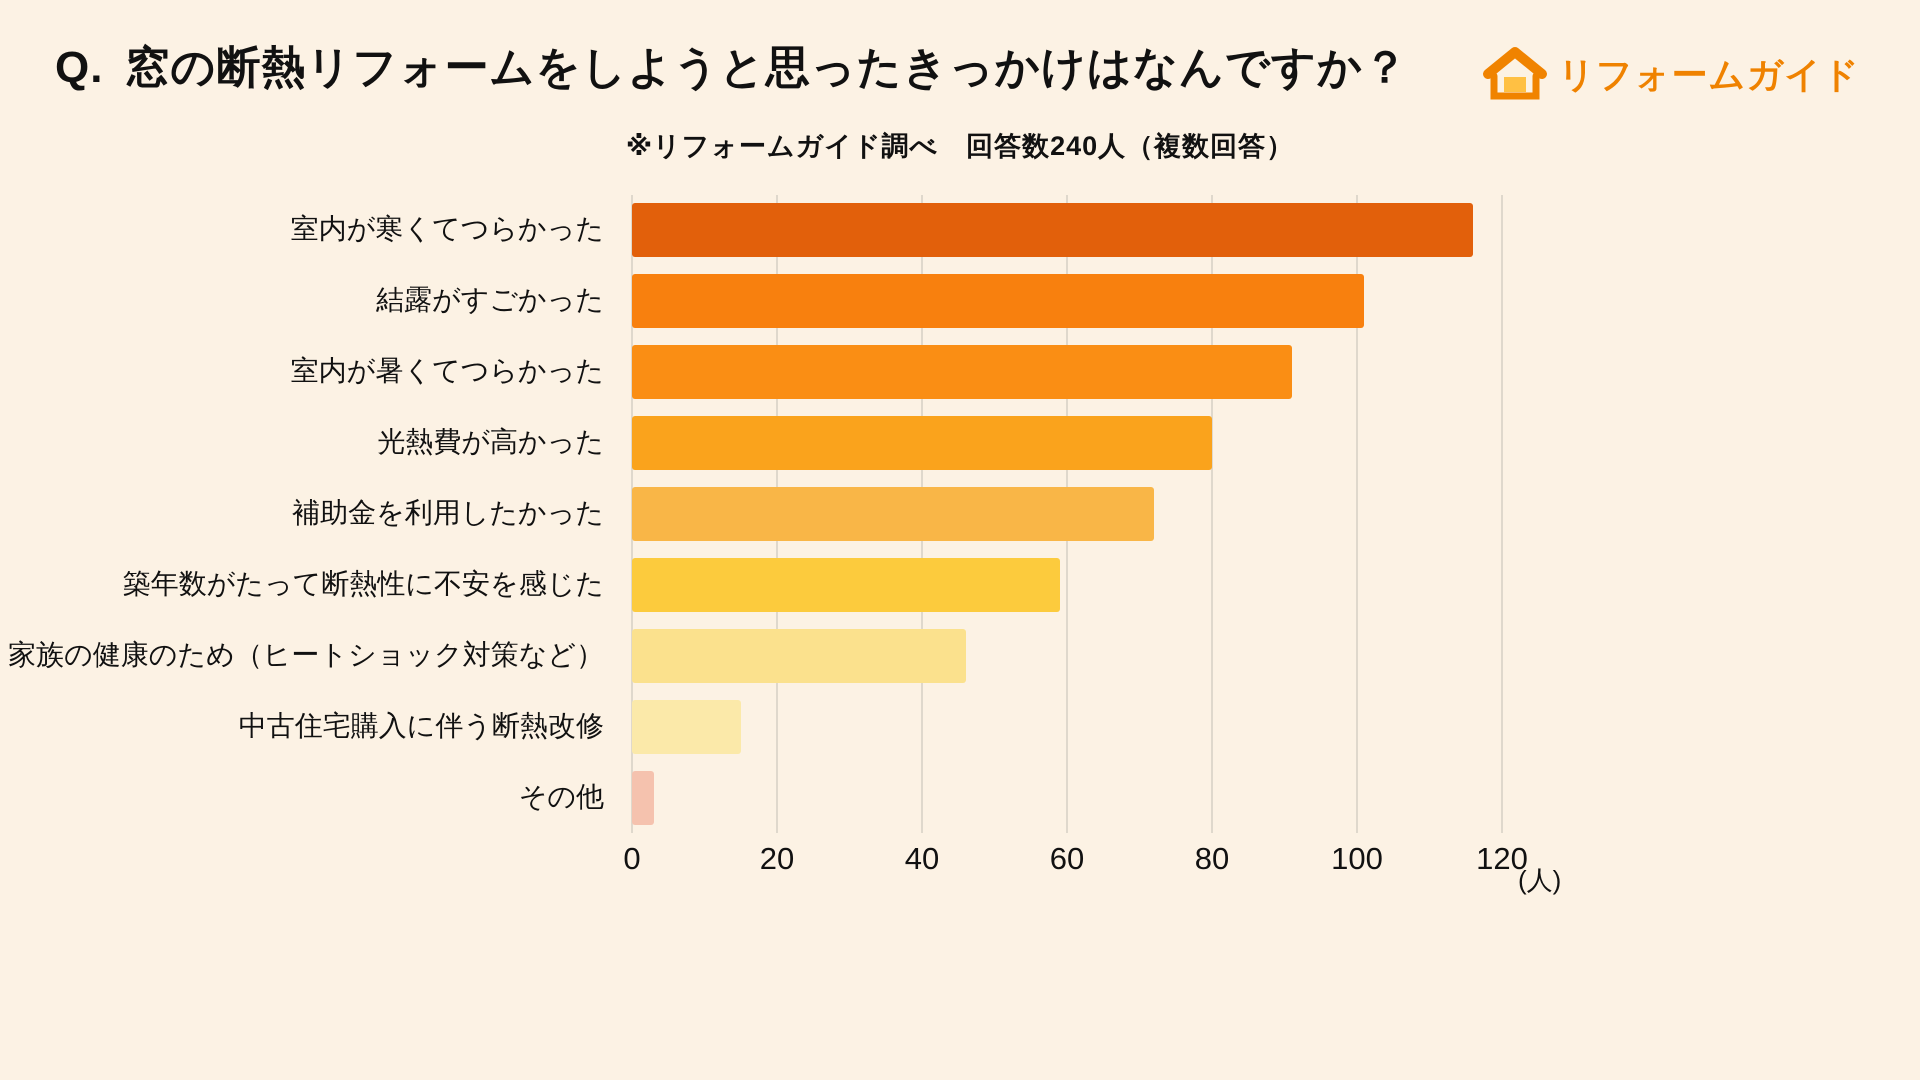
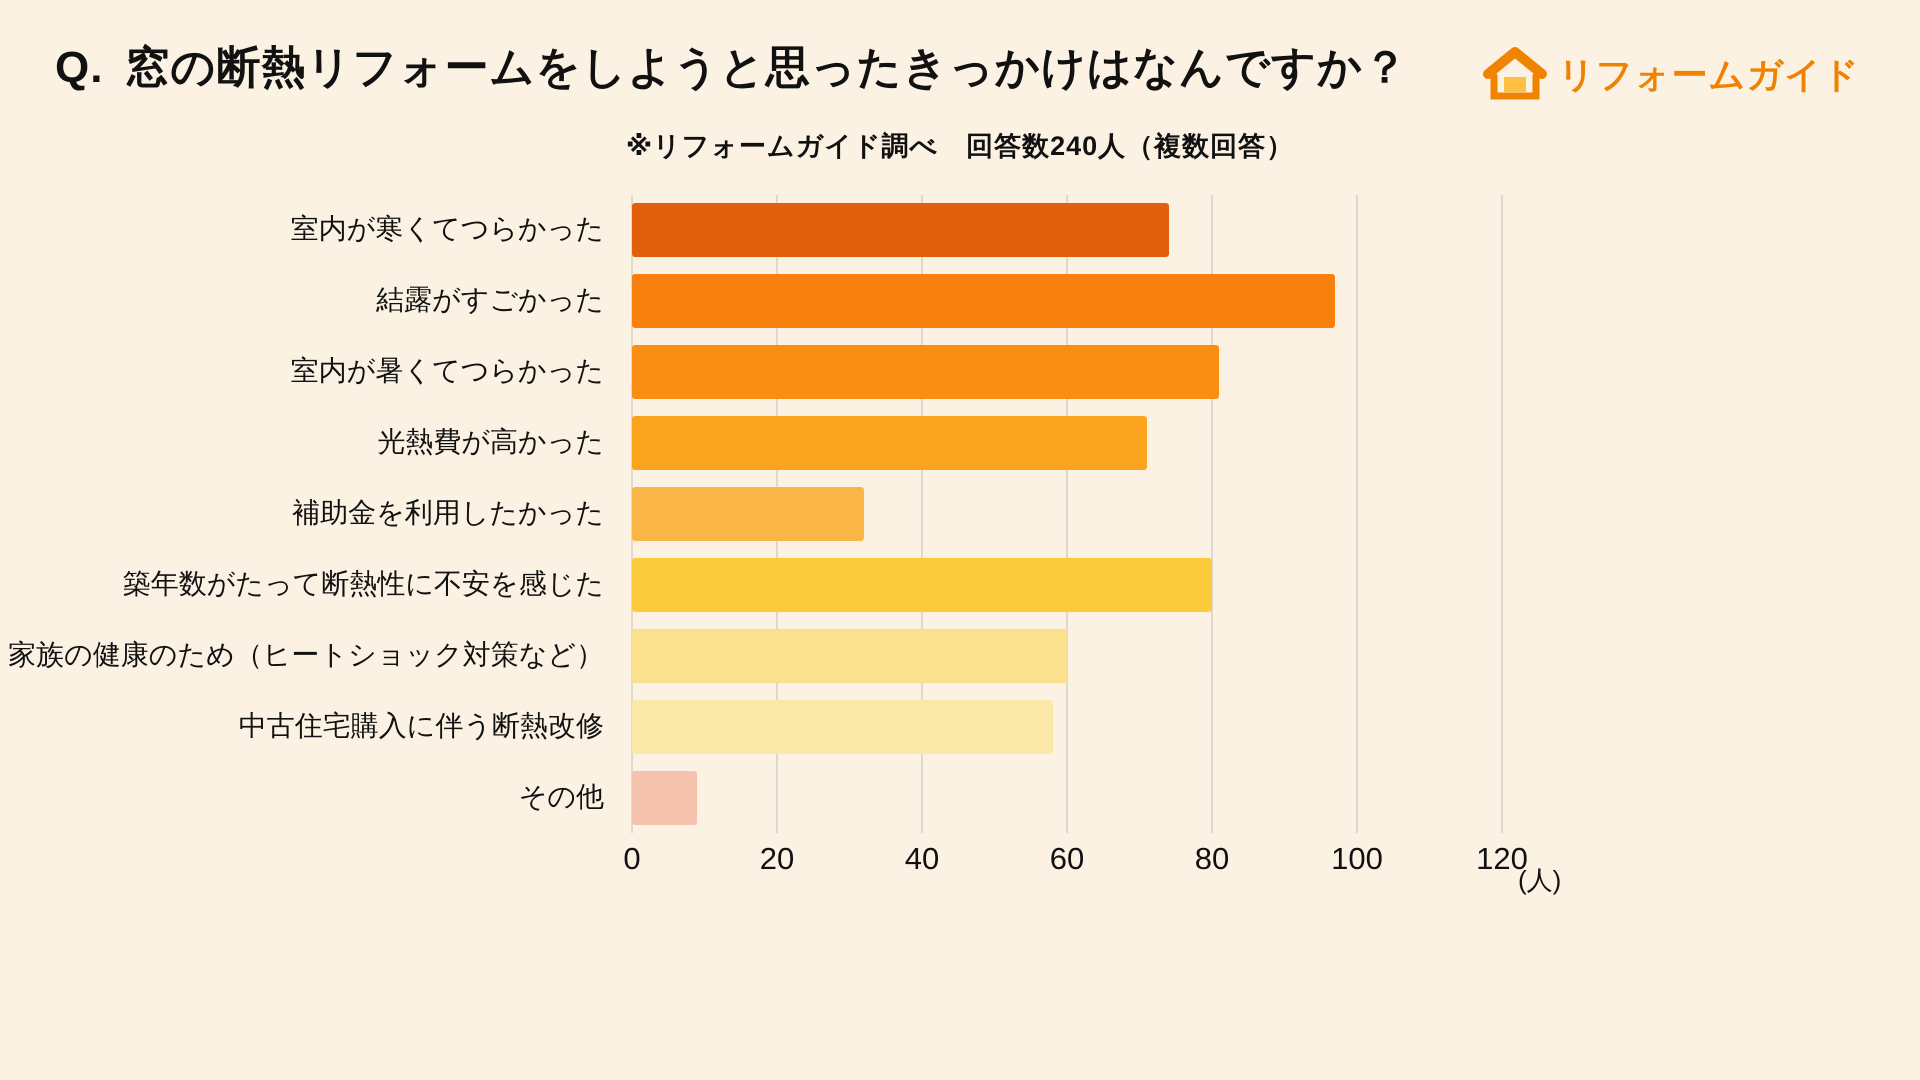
室内が寒くてつらかった: 116 -> 74
結露がすごかった: 101 -> 97
室内が暑くてつらかった: 91 -> 81
光熱費が高かった: 80 -> 71
補助金を利用したかった: 72 -> 32
築年数がたって断熱性に不安を感じた: 59 -> 80
家族の健康のため（ヒートショック対策など）: 46 -> 60
中古住宅購入に伴う断熱改修: 15 -> 58
その他: 3 -> 9
